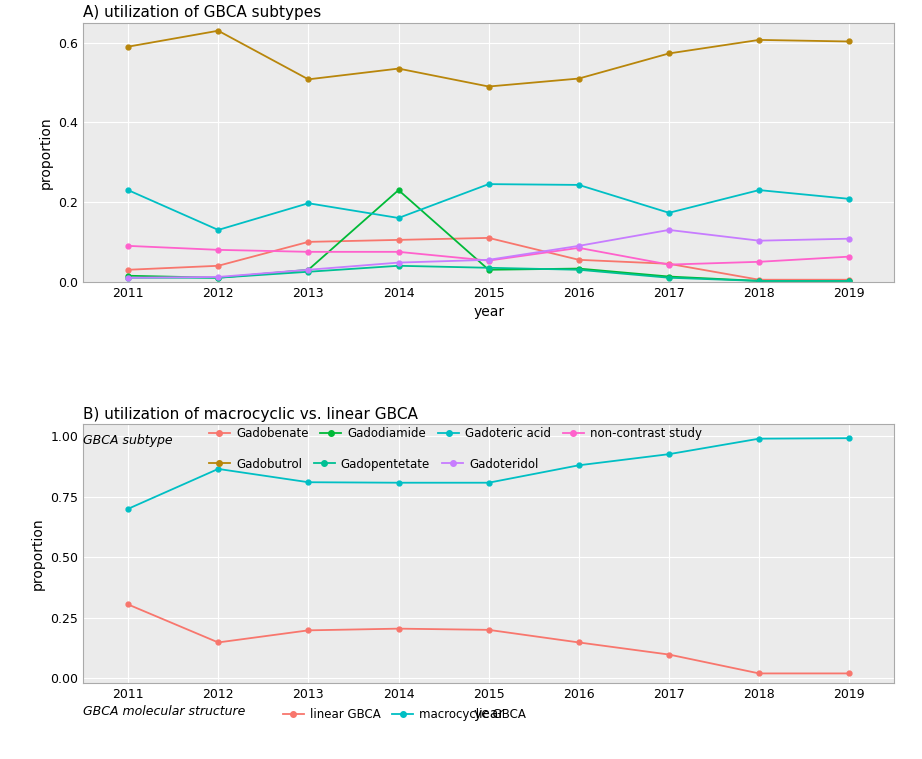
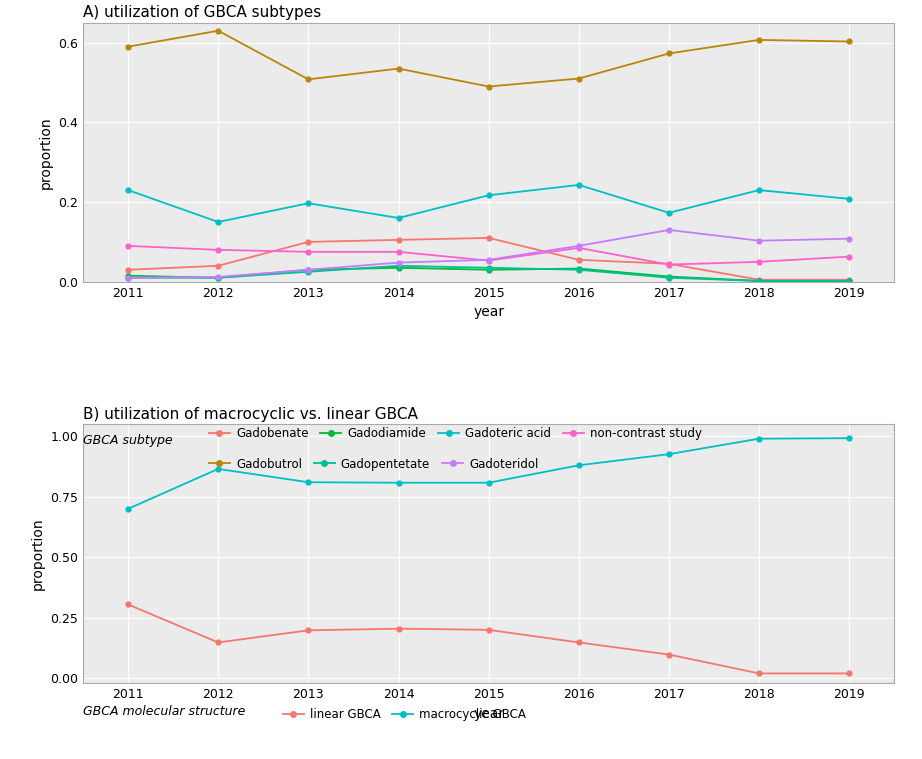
A) utilization of GBCA subtypes/Gadoteric acid/2012: 0.130 -> 0.150
A) utilization of GBCA subtypes/Gadodiamide/2014: 0.230 -> 0.035
A) utilization of GBCA subtypes/Gadoteric acid/2015: 0.245 -> 0.217
